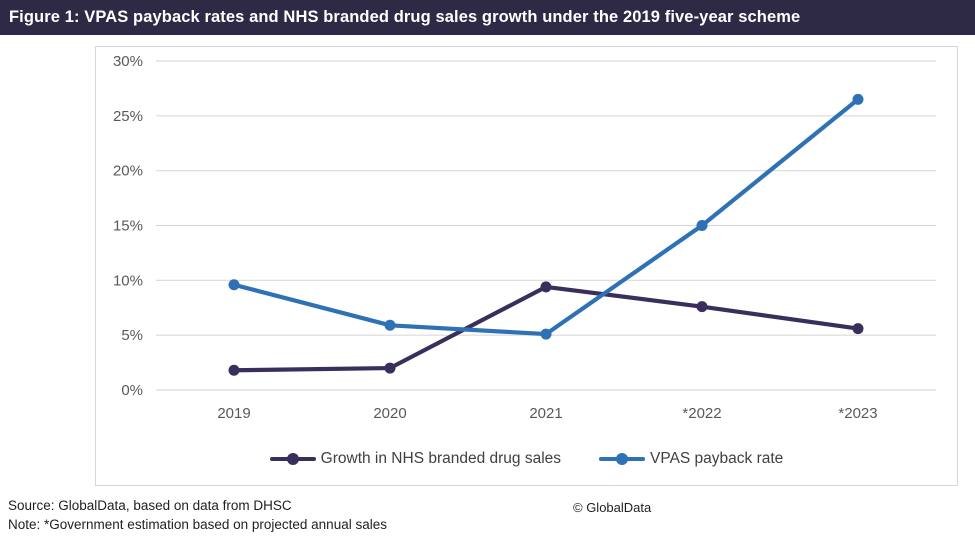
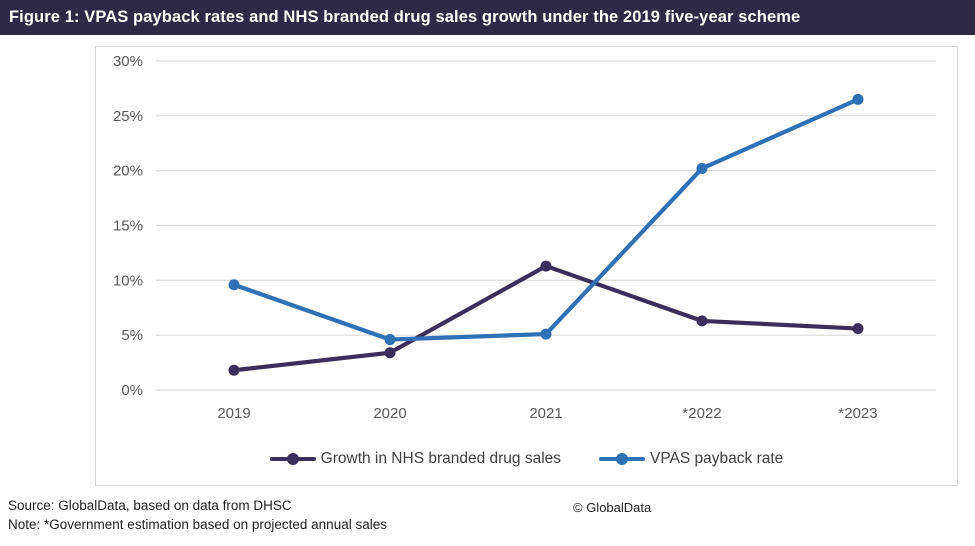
Growth in NHS branded drug sales/2020: 2.0% -> 3.4%
VPAS payback rate/2020: 5.9% -> 4.6%
Growth in NHS branded drug sales/2021: 9.4% -> 11.3%
Growth in NHS branded drug sales/*2022: 7.6% -> 6.3%
VPAS payback rate/*2022: 15.0% -> 20.2%
